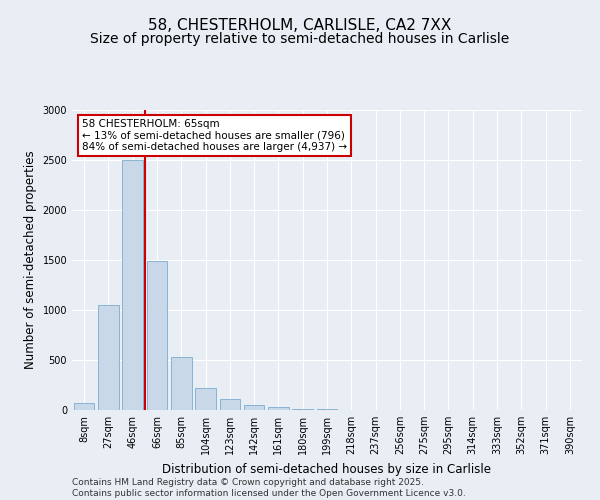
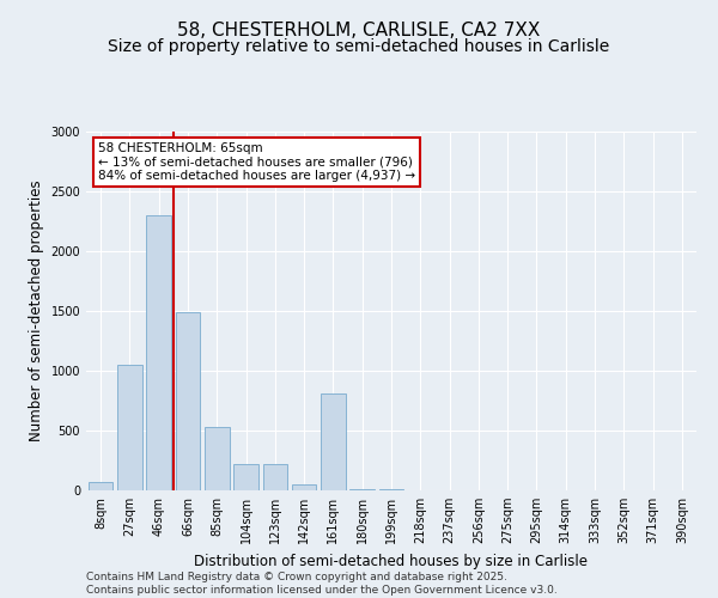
46sqm: 2500 -> 2300
123sqm: 110 -> 220
161sqm: 40 -> 810
